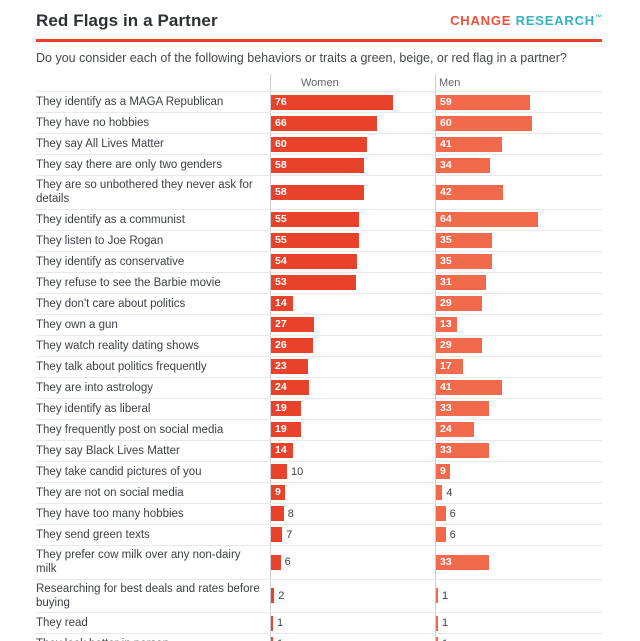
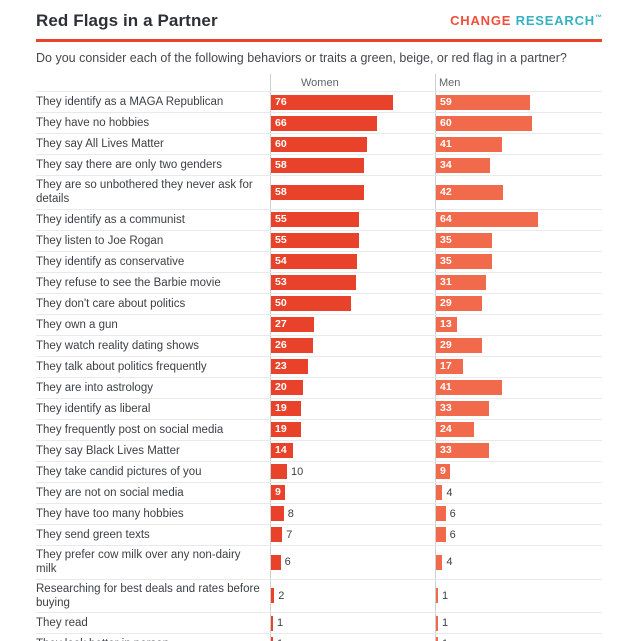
Women/They don't care about politics: 14 -> 50
Women/They are into astrology: 24 -> 20
Men/They prefer cow milk over any non-dairy milk: 33 -> 4
